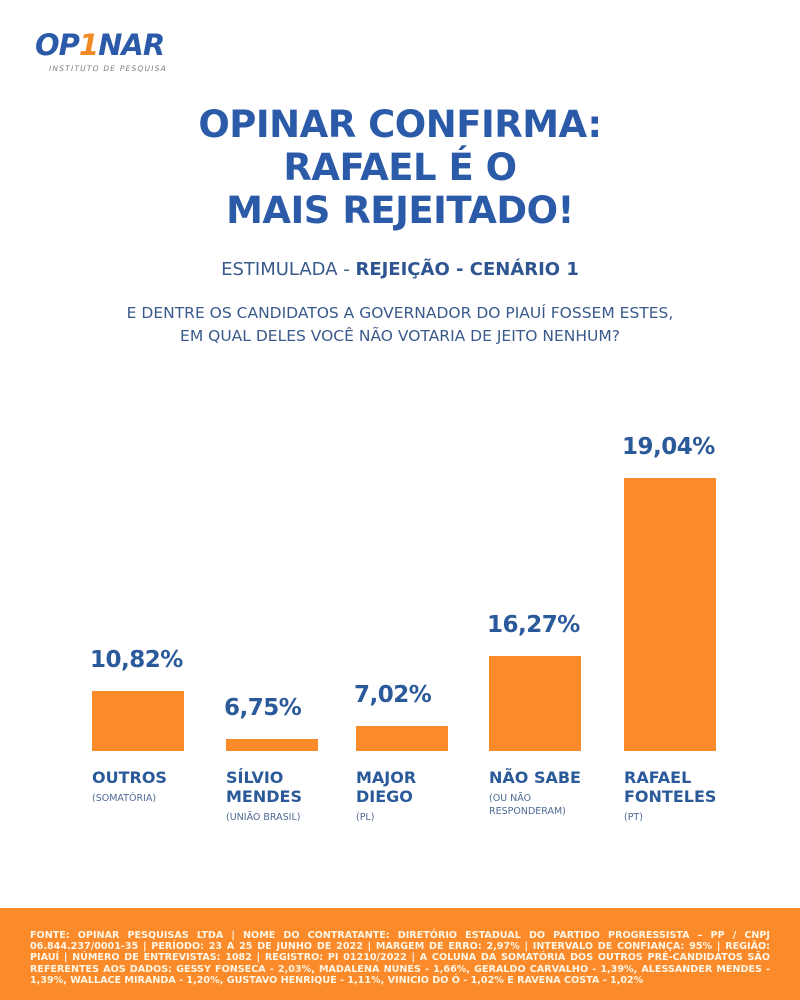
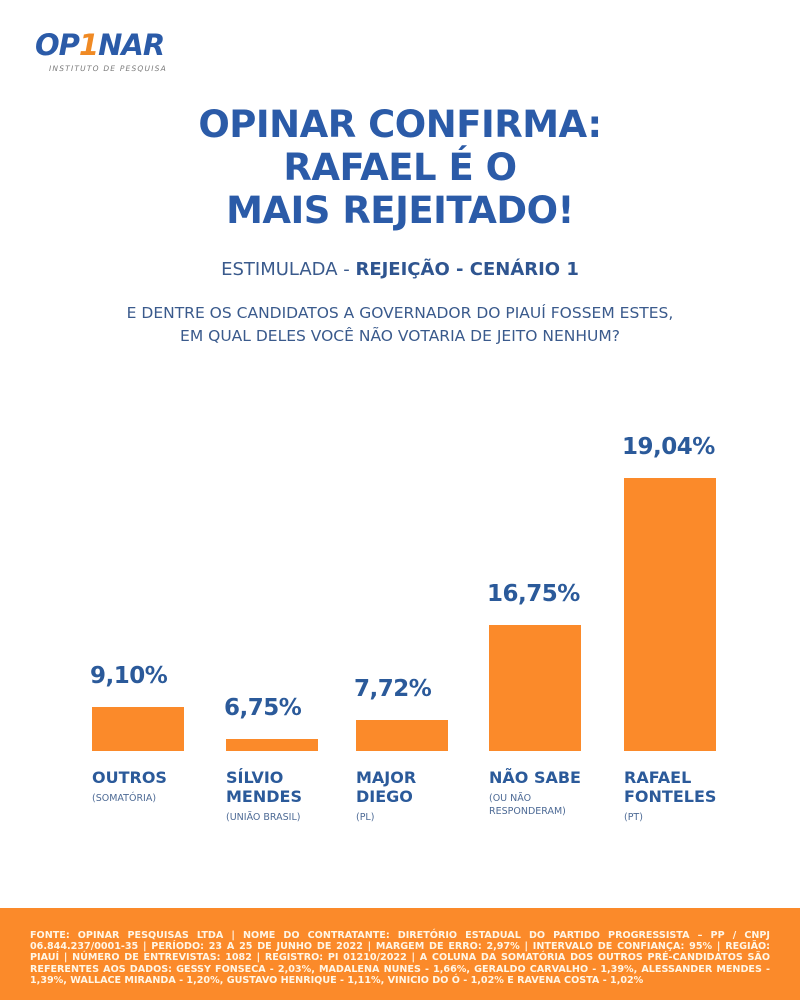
OUTROS: 10,82% -> 9,10%
MAJOR DIEGO: 7,02% -> 7,72%
NÃO SABE: 16,27% -> 16,75%
